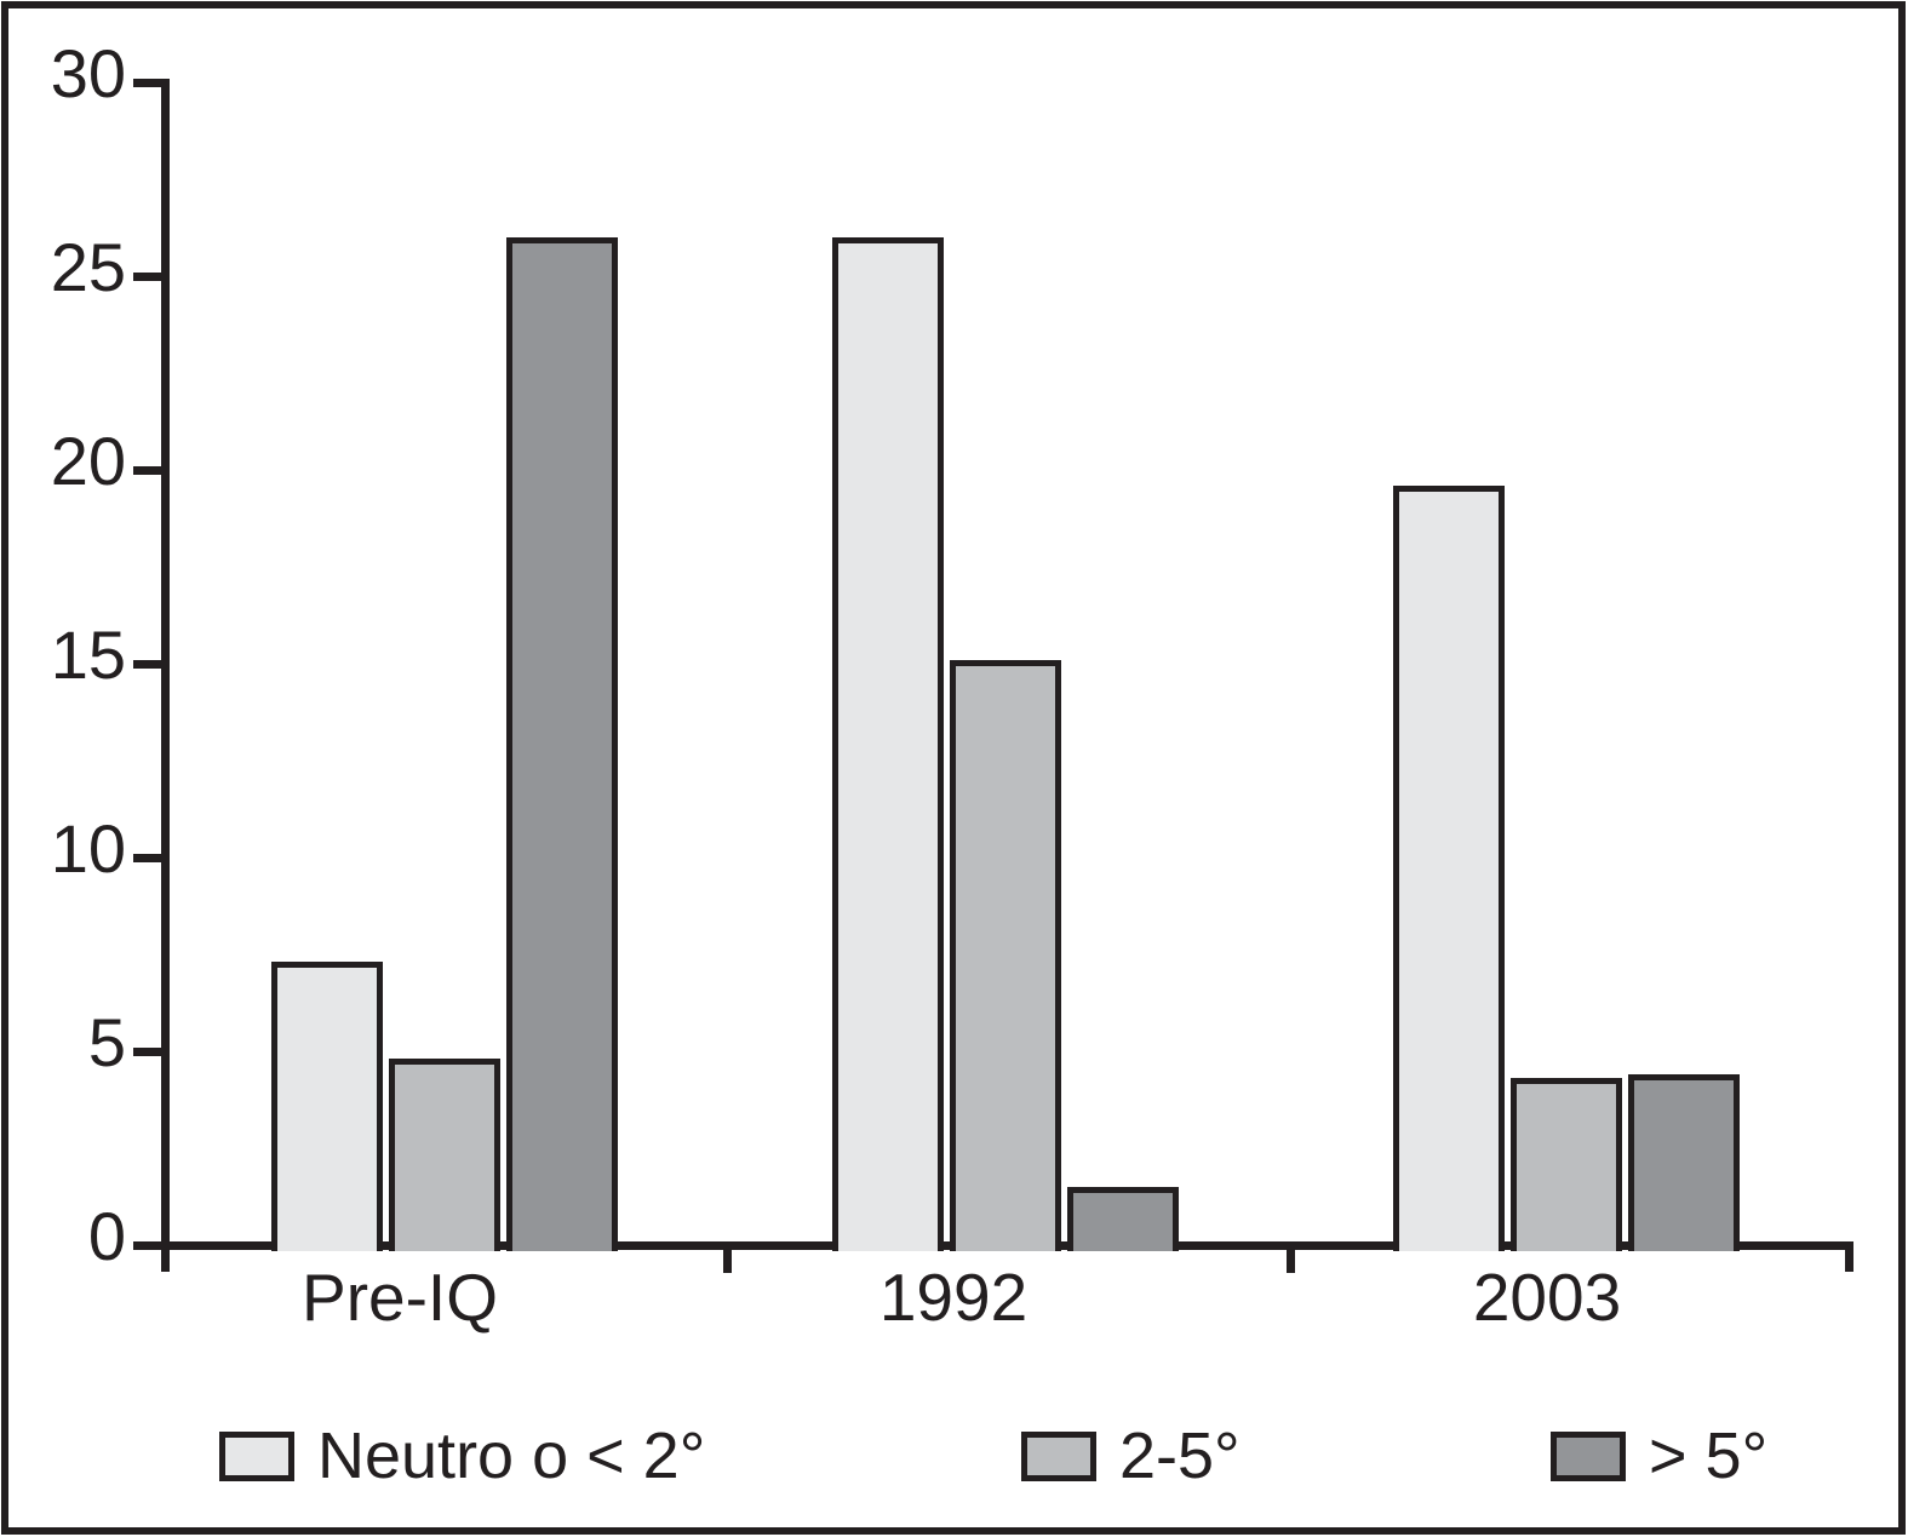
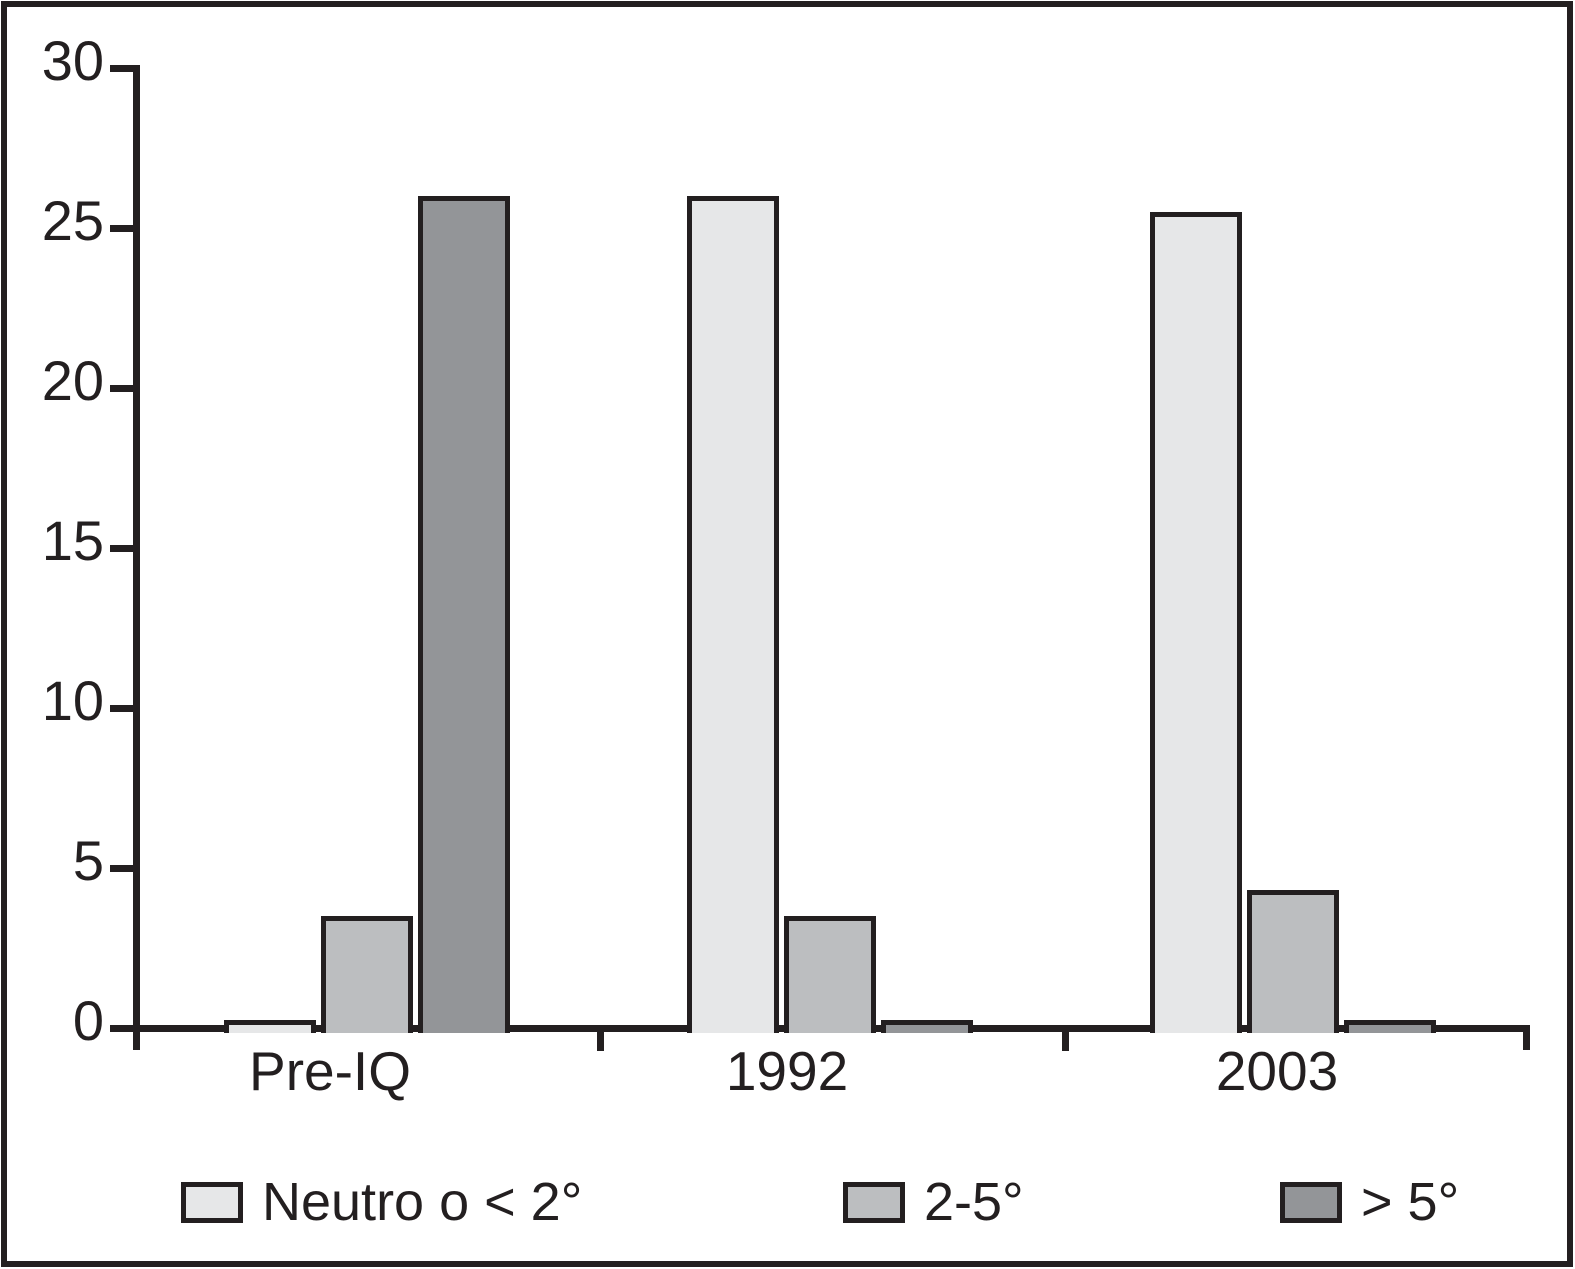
Neutro o < 2°/Pre-IQ: 7.3 -> 0.2
2-5°/Pre-IQ: 4.8 -> 3.5
2-5°/1992: 15.1 -> 3.5
> 5°/1992: 1.5 -> 0.2
Neutro o < 2°/2003: 19.6 -> 25.5
> 5°/2003: 4.4 -> 0.2
